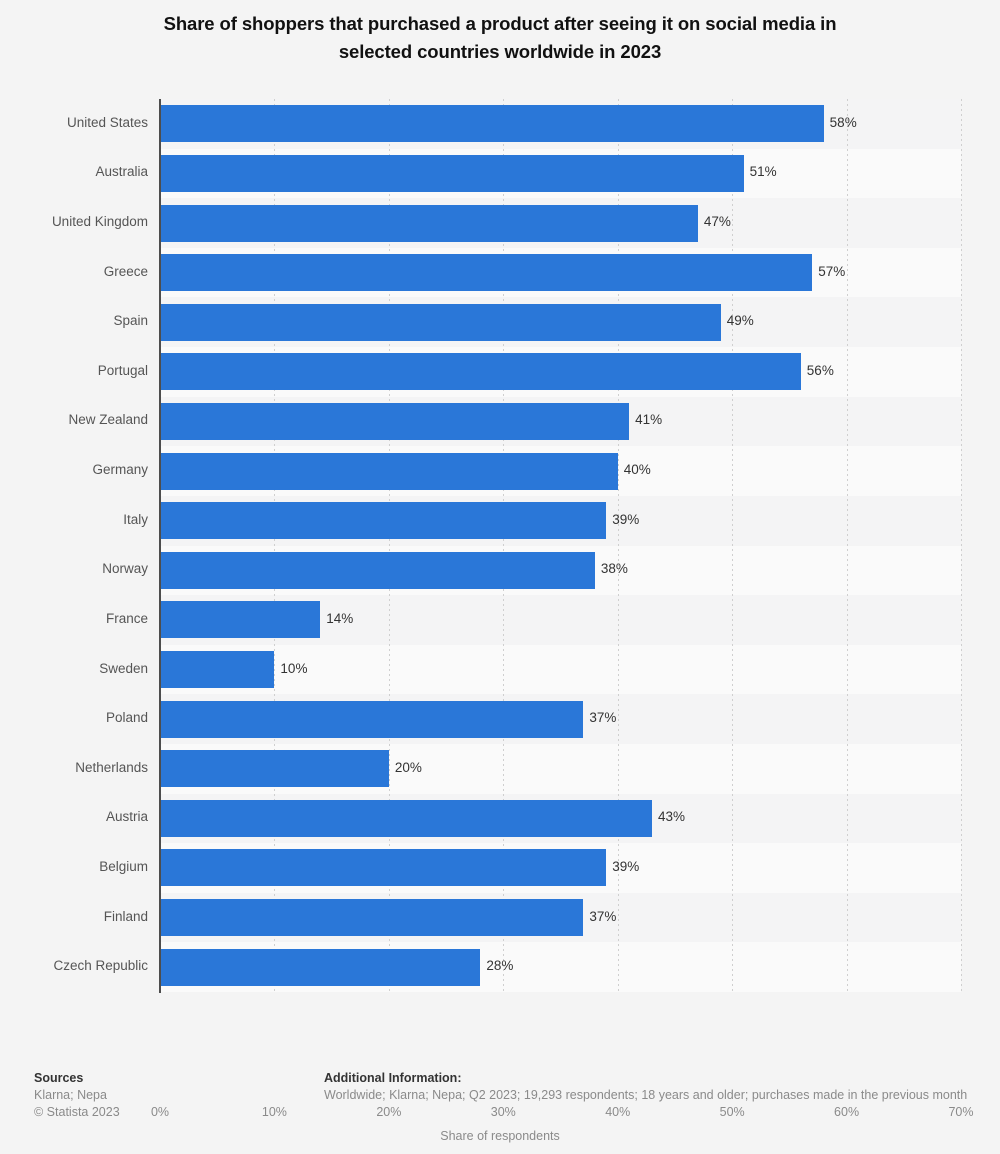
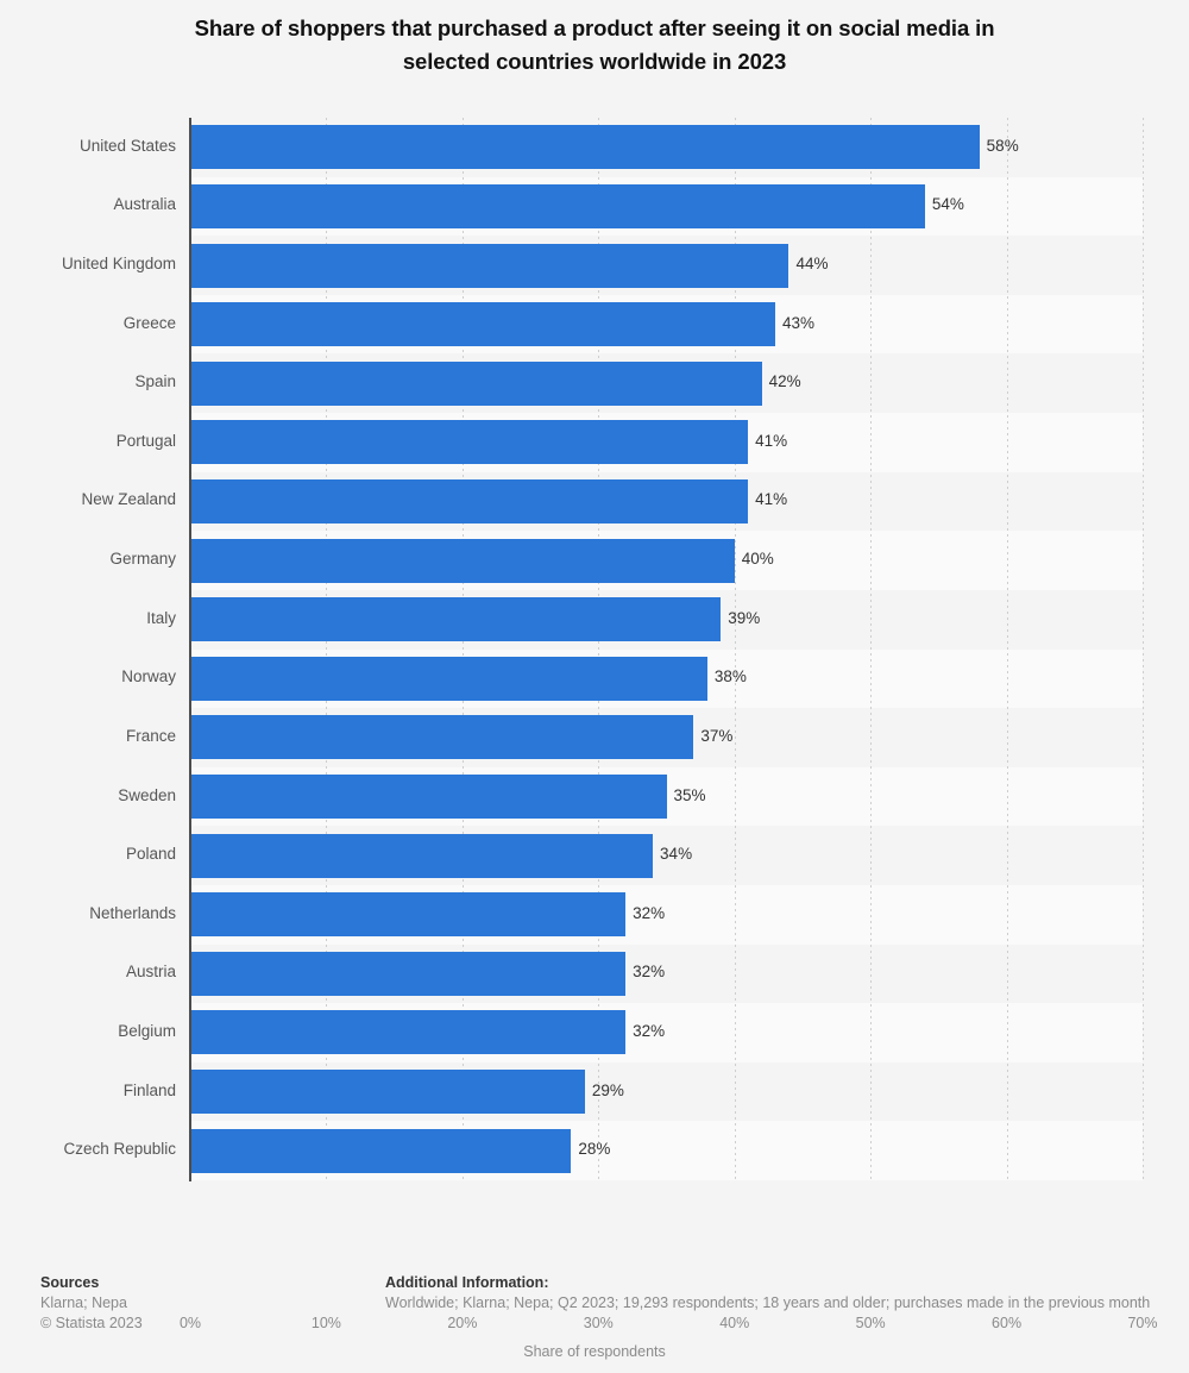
Australia: 51% -> 54%
United Kingdom: 47% -> 44%
Greece: 57% -> 43%
Spain: 49% -> 42%
Portugal: 56% -> 41%
France: 14% -> 37%
Sweden: 10% -> 35%
Poland: 37% -> 34%
Netherlands: 20% -> 32%
Austria: 43% -> 32%
Belgium: 39% -> 32%
Finland: 37% -> 29%
